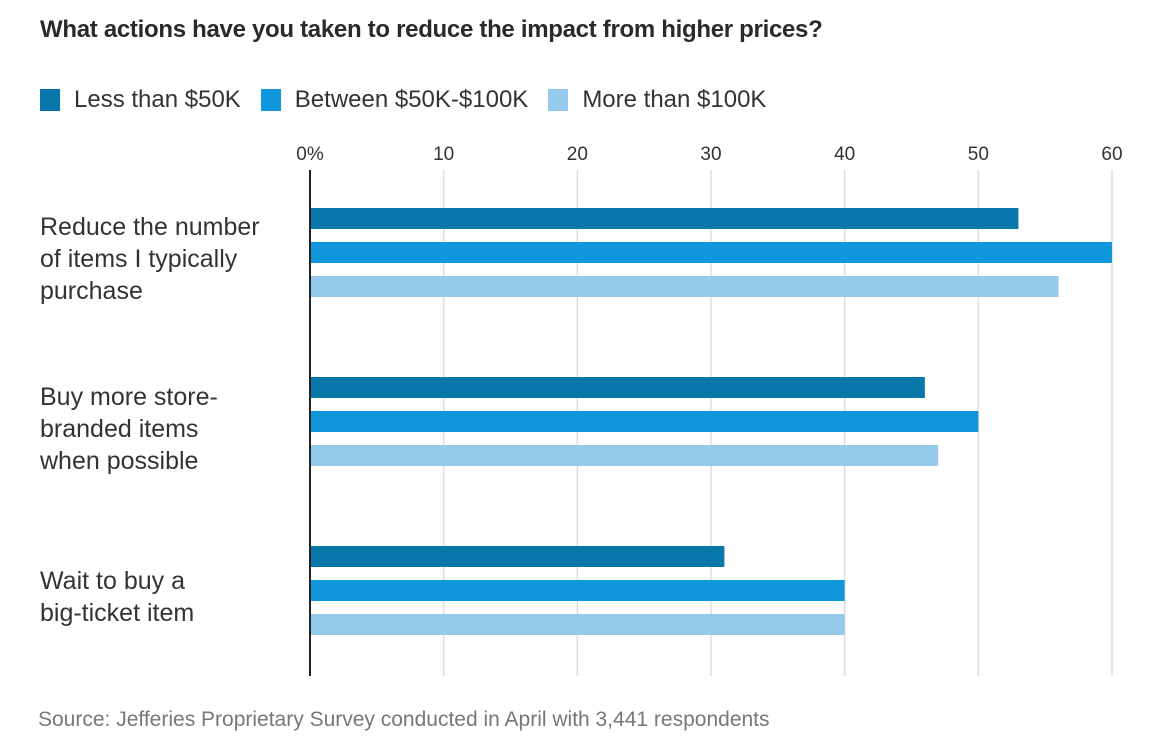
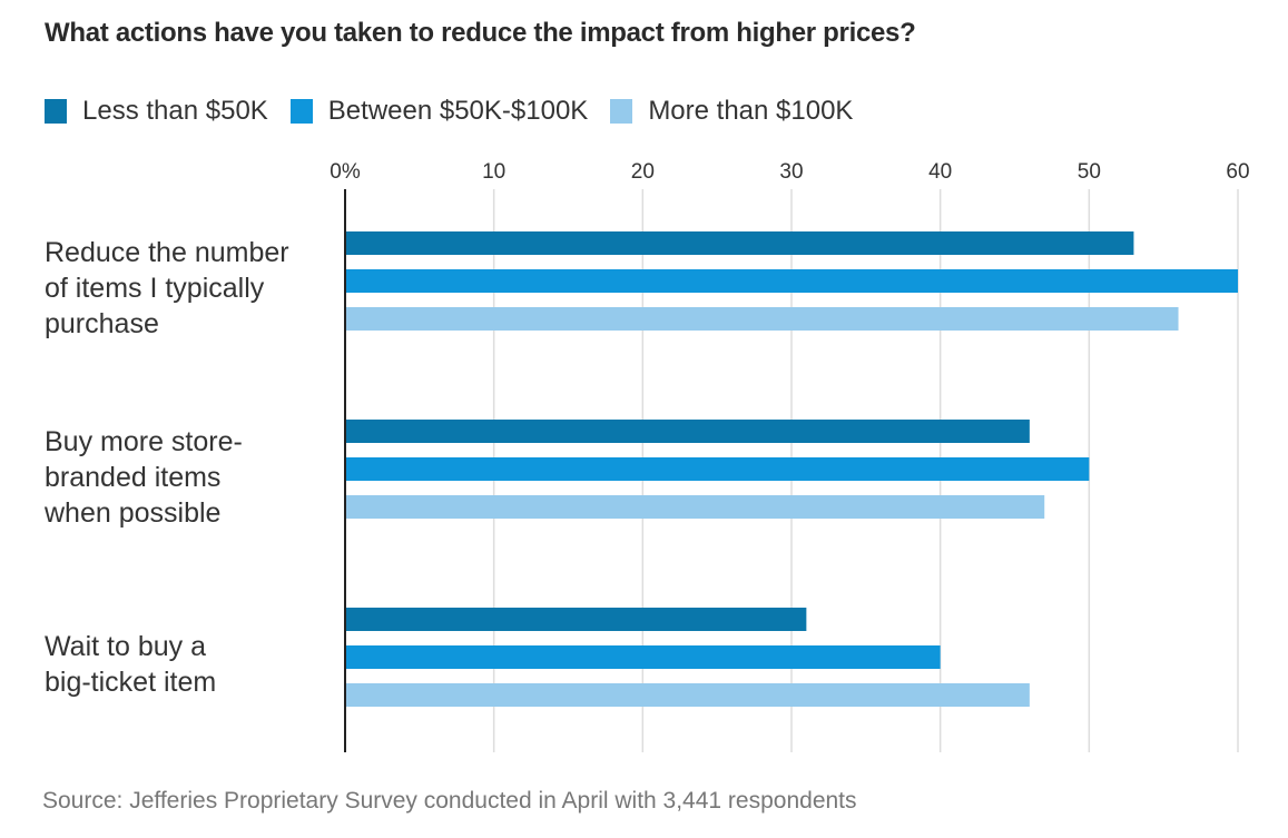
More than $100K/Wait to buy a big-ticket item: 40 -> 46
